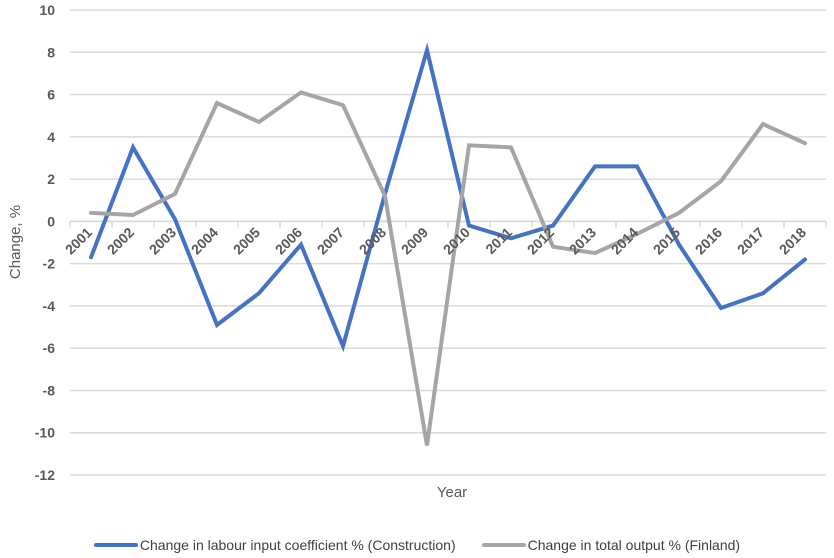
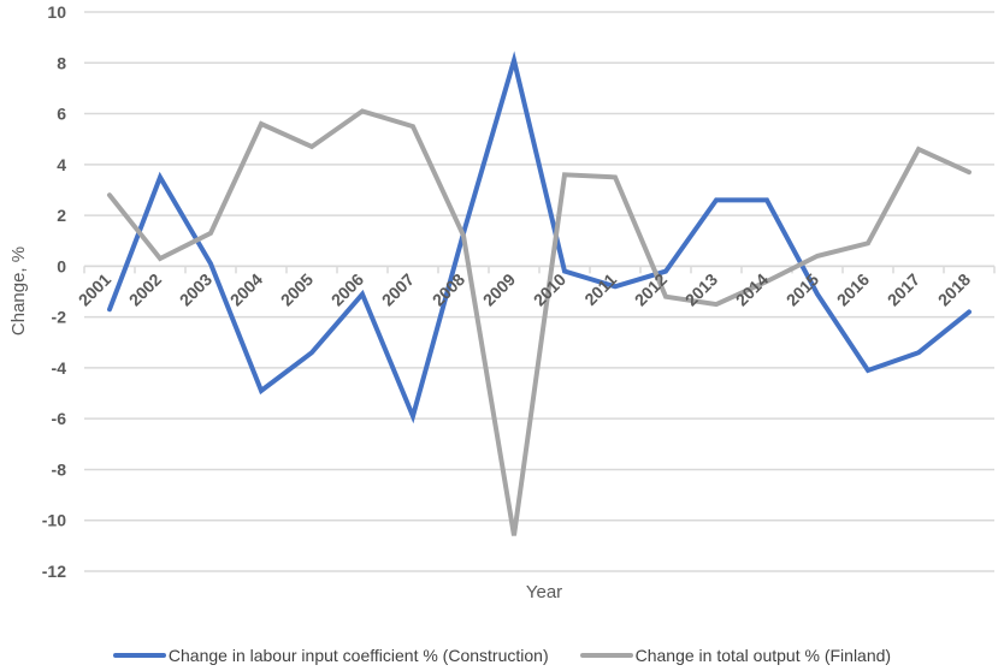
Change in total output % (Finland)/2001: 0.4 -> 2.8
Change in total output % (Finland)/2016: 1.9 -> 0.9
